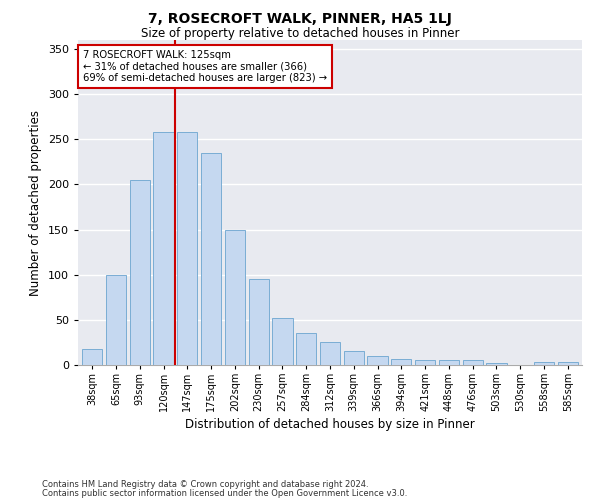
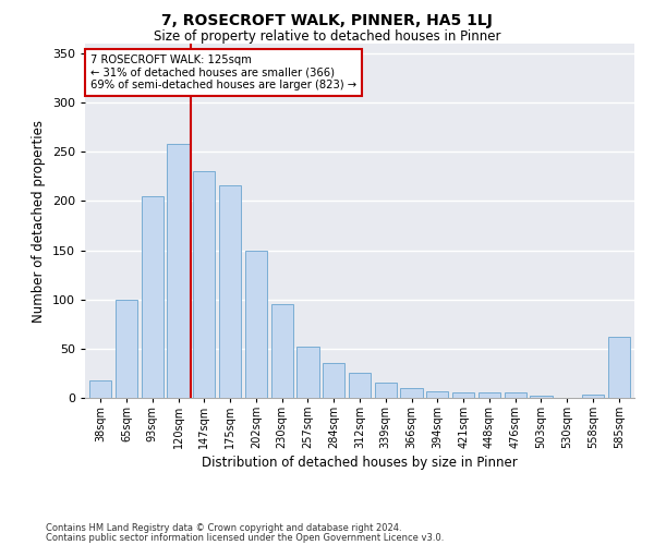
147sqm: 258 -> 230
175sqm: 235 -> 216
585sqm: 3 -> 62
